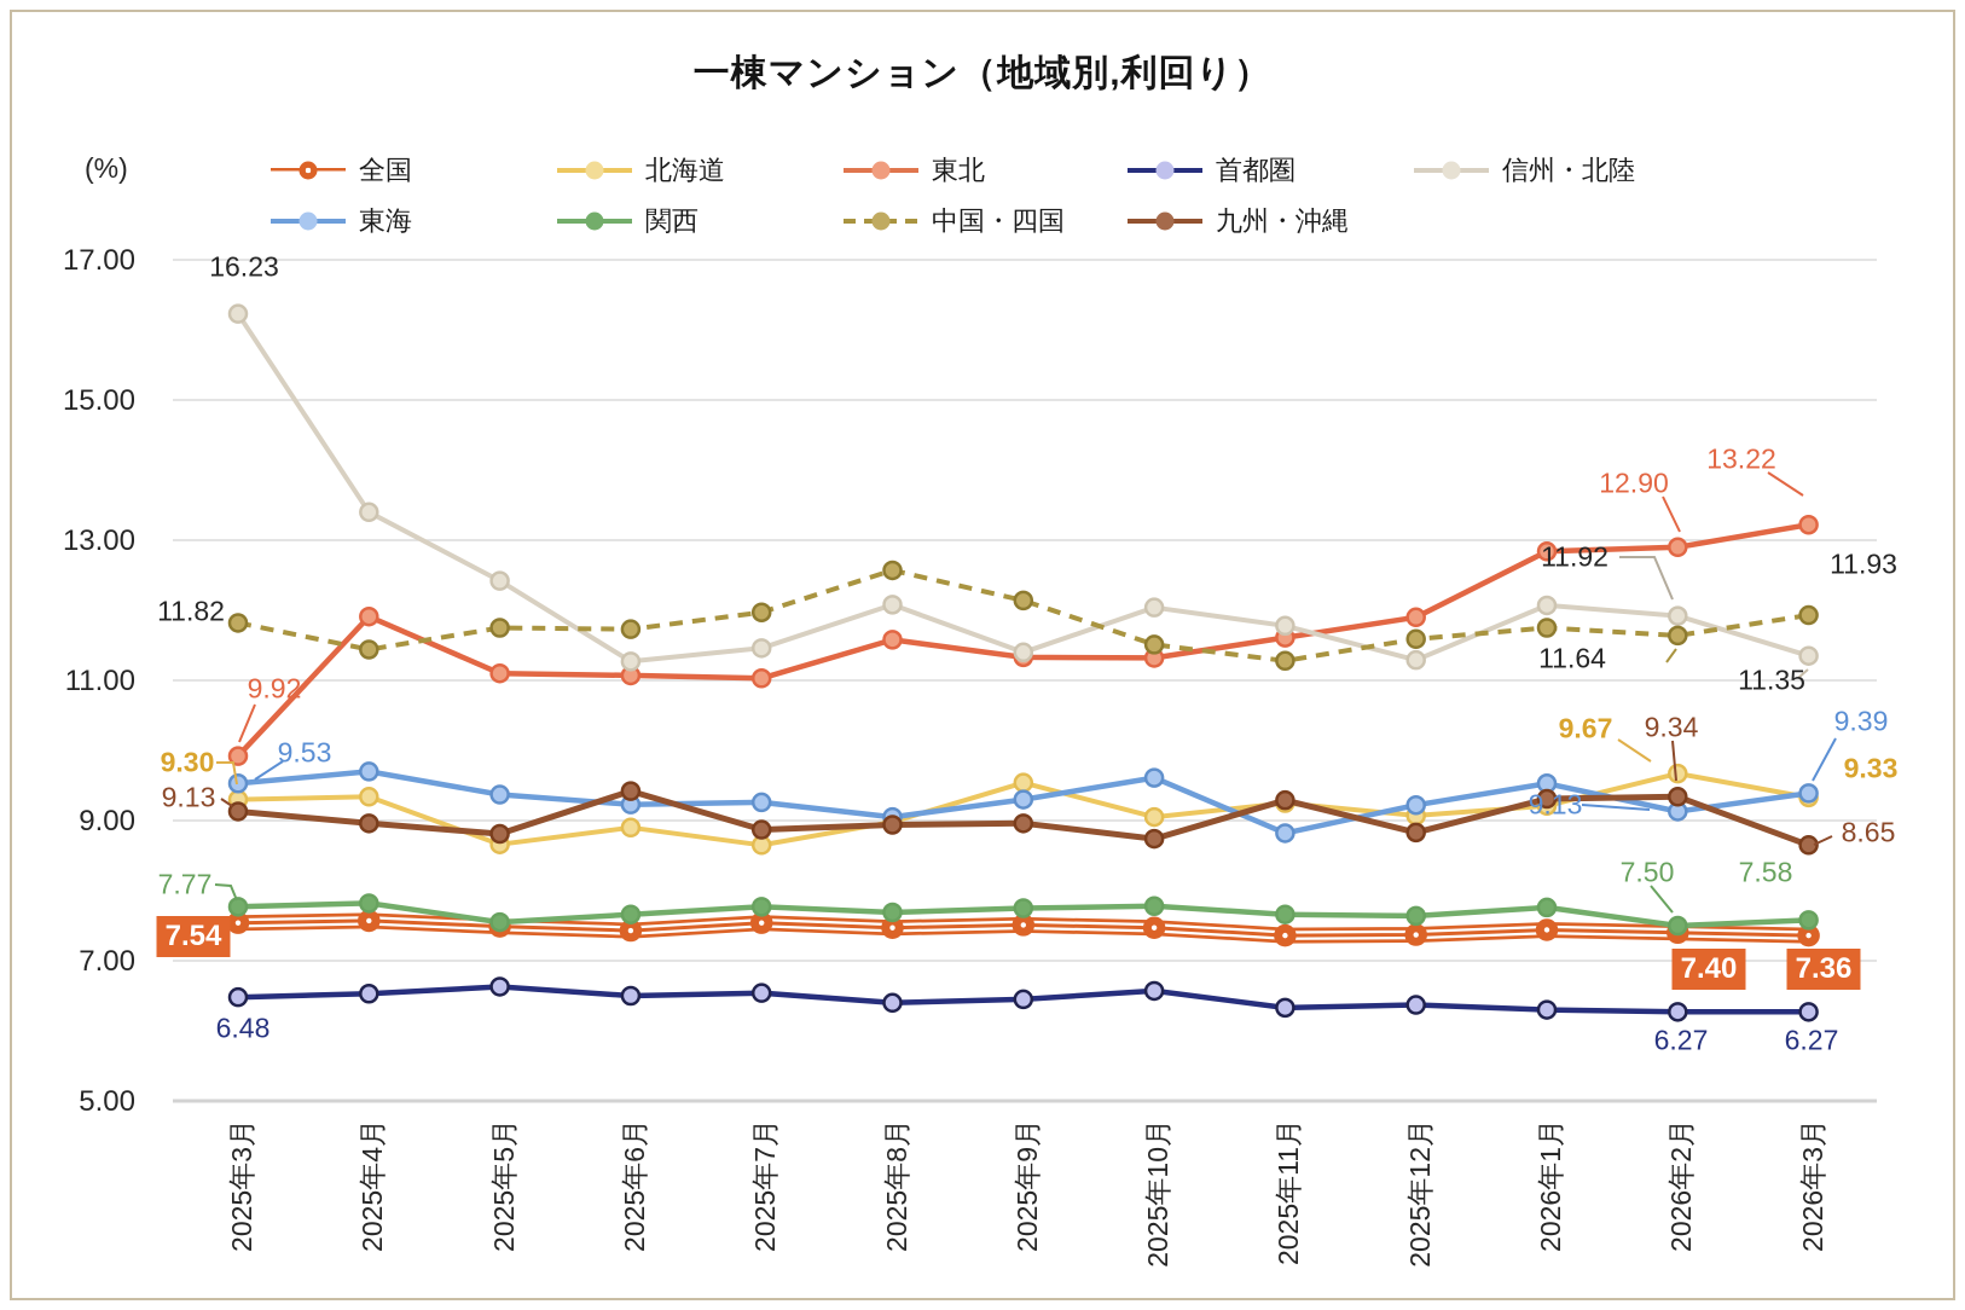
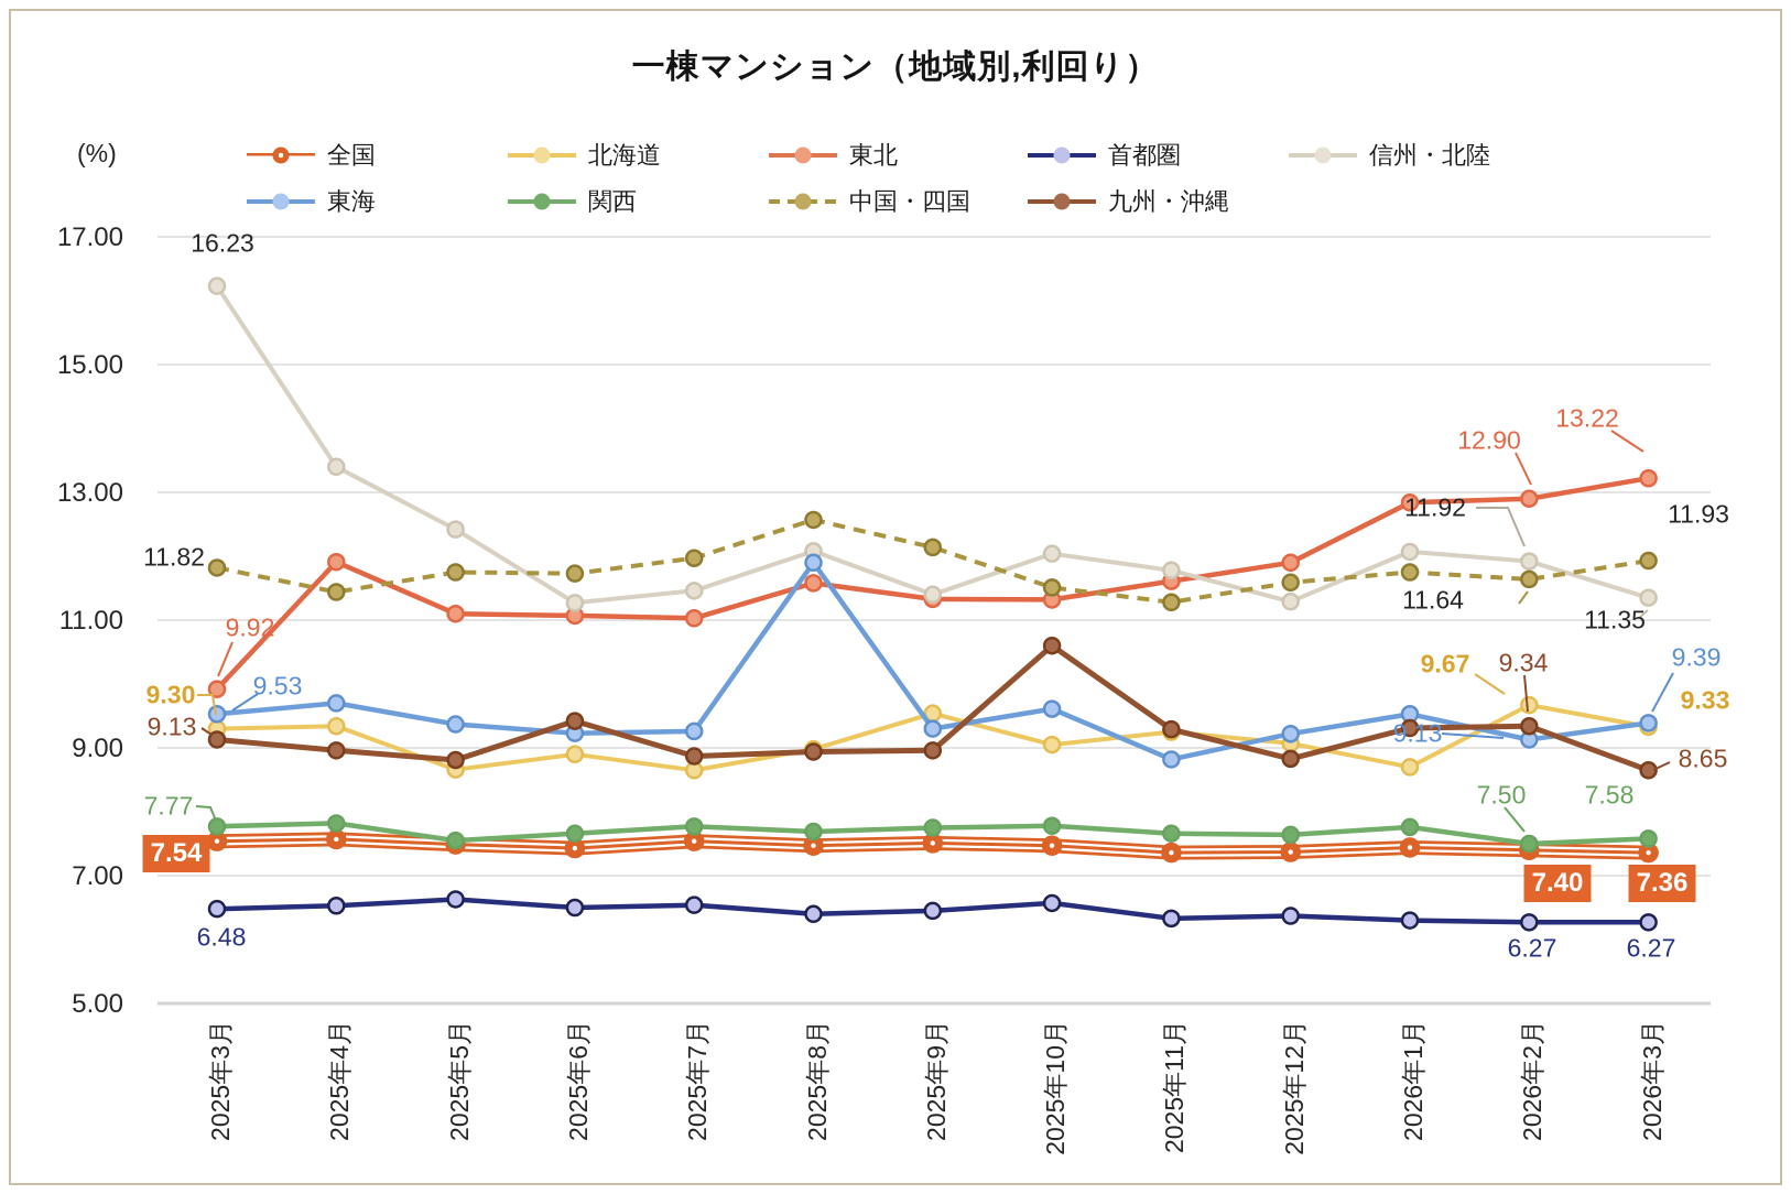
東海/2025年8月: 9.1 -> 11.9
九州・沖縄/2025年10月: 8.7 -> 10.6
北海道/2026年1月: 9.2 -> 8.7
